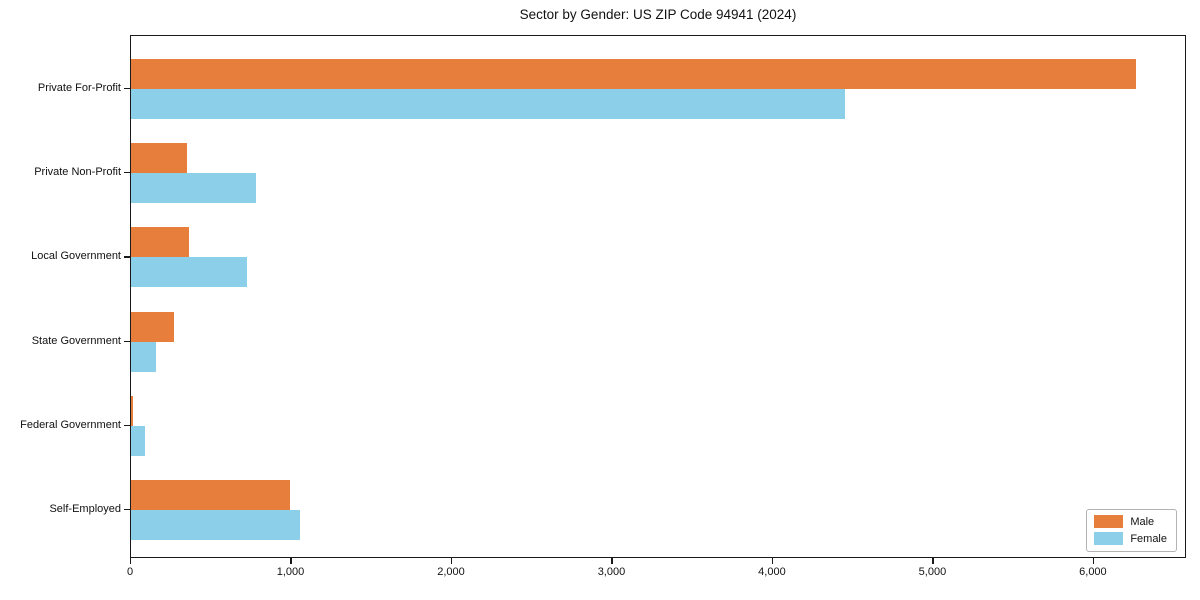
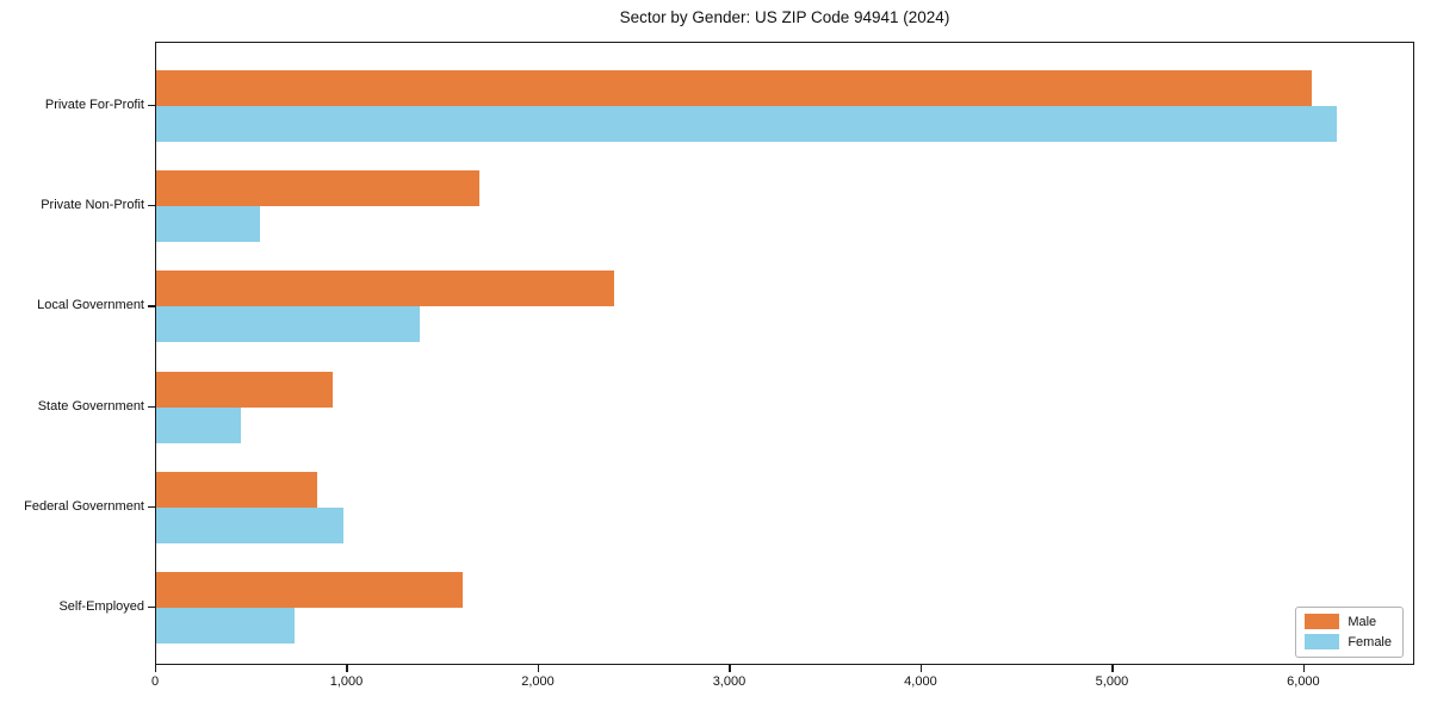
Male/Private For-Profit: 6260 -> 6040
Female/Private For-Profit: 4450 -> 6170
Male/Private Non-Profit: 350 -> 1690
Female/Private Non-Profit: 780 -> 540
Male/Local Government: 360 -> 2390
Female/Local Government: 720 -> 1380
Male/State Government: 270 -> 920
Female/State Government: 160 -> 440
Male/Federal Government: 10 -> 840
Female/Federal Government: 90 -> 980
Male/Self-Employed: 990 -> 1600
Female/Self-Employed: 1050 -> 720
